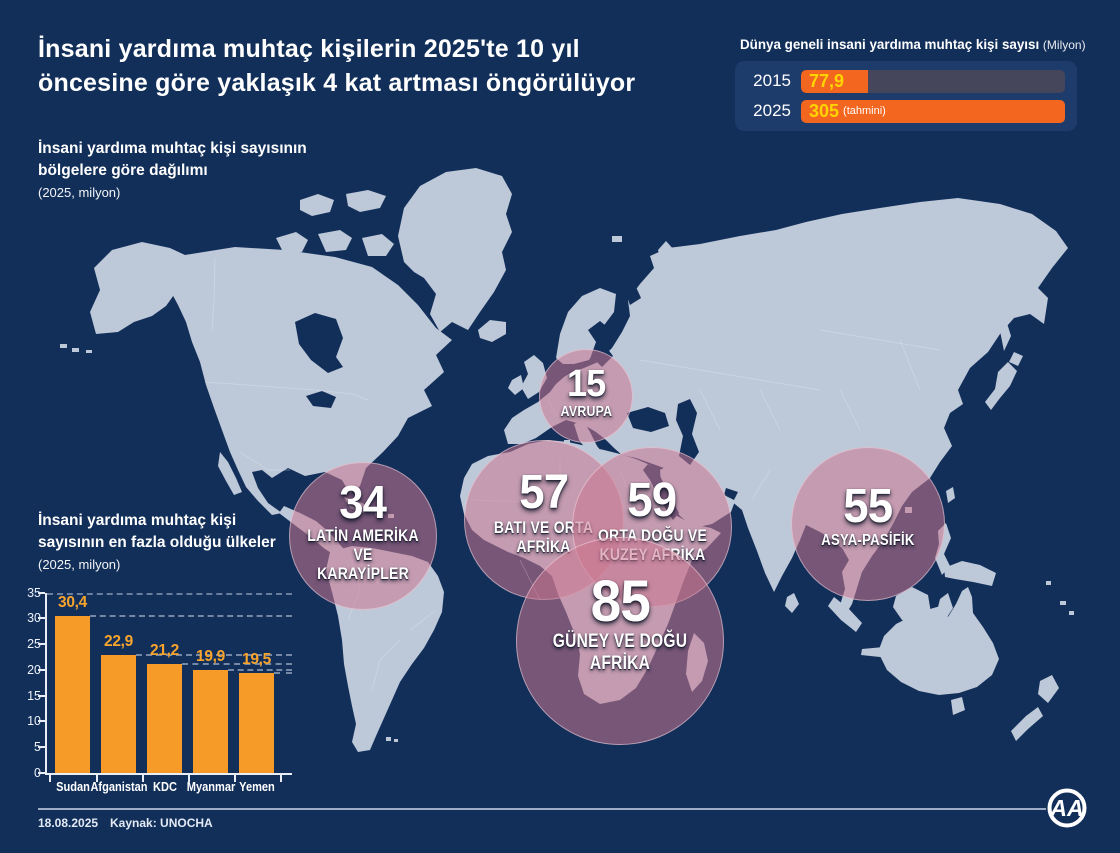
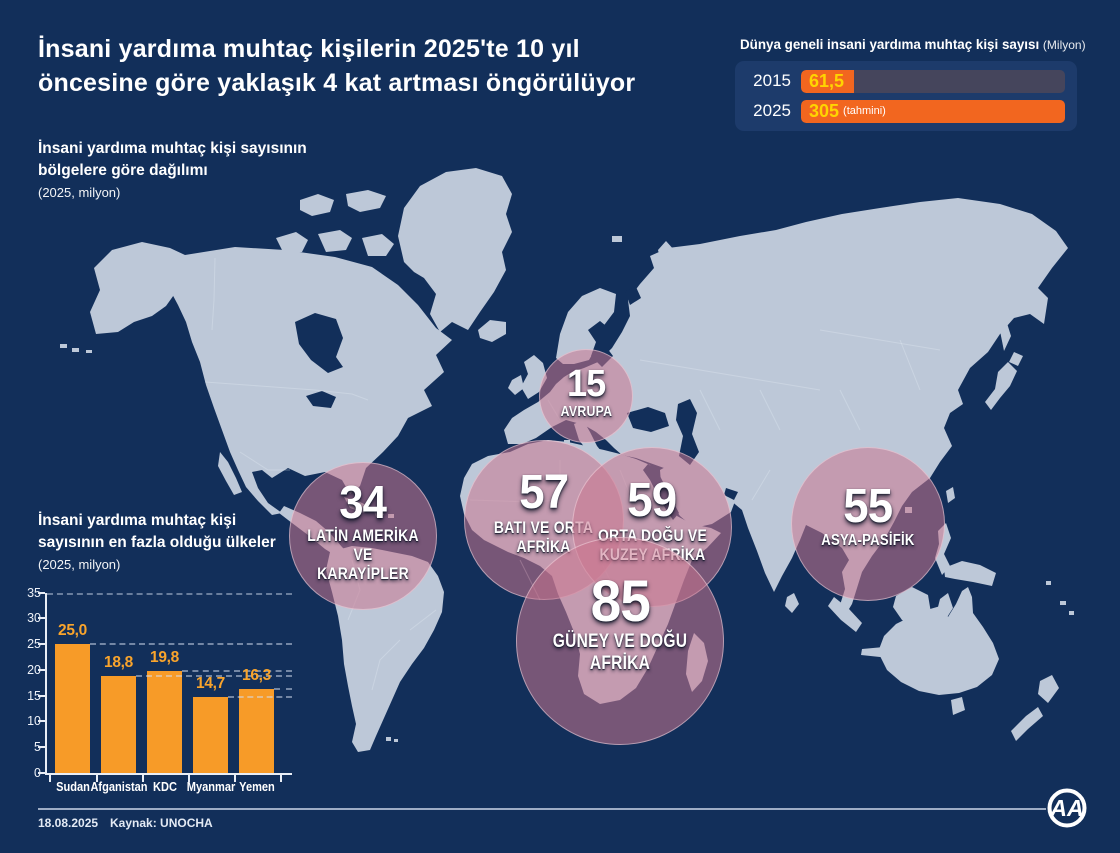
Dünya geneli insani yardıma muhtaç kişi sayısı/2015: 77,9 -> 61,5
İnsani yardıma muhtaç kişi sayısının en fazla olduğu ülkeler/Sudan: 30,4 -> 25,0
İnsani yardıma muhtaç kişi sayısının en fazla olduğu ülkeler/Afganistan: 22,9 -> 18,8
İnsani yardıma muhtaç kişi sayısının en fazla olduğu ülkeler/KDC: 21,2 -> 19,8
İnsani yardıma muhtaç kişi sayısının en fazla olduğu ülkeler/Myanmar: 19,9 -> 14,7
İnsani yardıma muhtaç kişi sayısının en fazla olduğu ülkeler/Yemen: 19,5 -> 16,3
